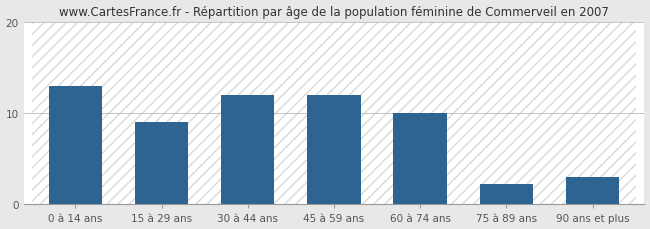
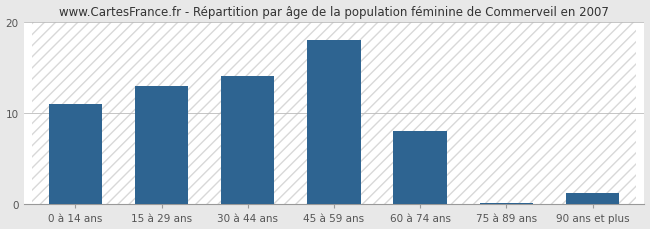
0 à 14 ans: 13.0 -> 11.0
15 à 29 ans: 9.0 -> 13.0
30 à 44 ans: 12.0 -> 14.0
45 à 59 ans: 12.0 -> 18.0
60 à 74 ans: 10.0 -> 8.0
75 à 89 ans: 2.2 -> 0.2
90 ans et plus: 3.0 -> 1.2
